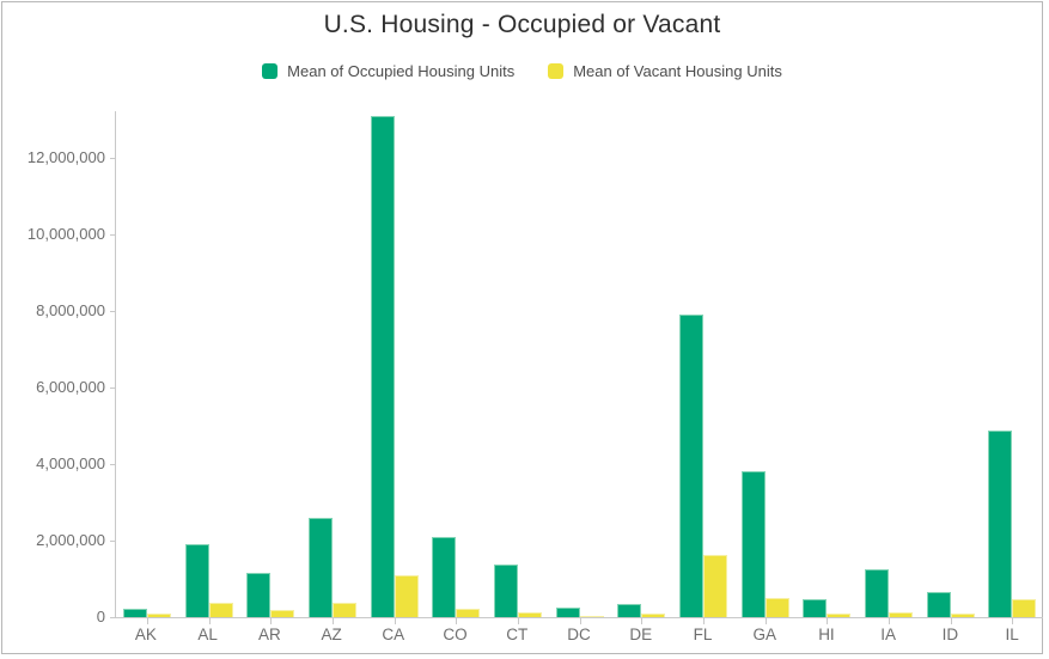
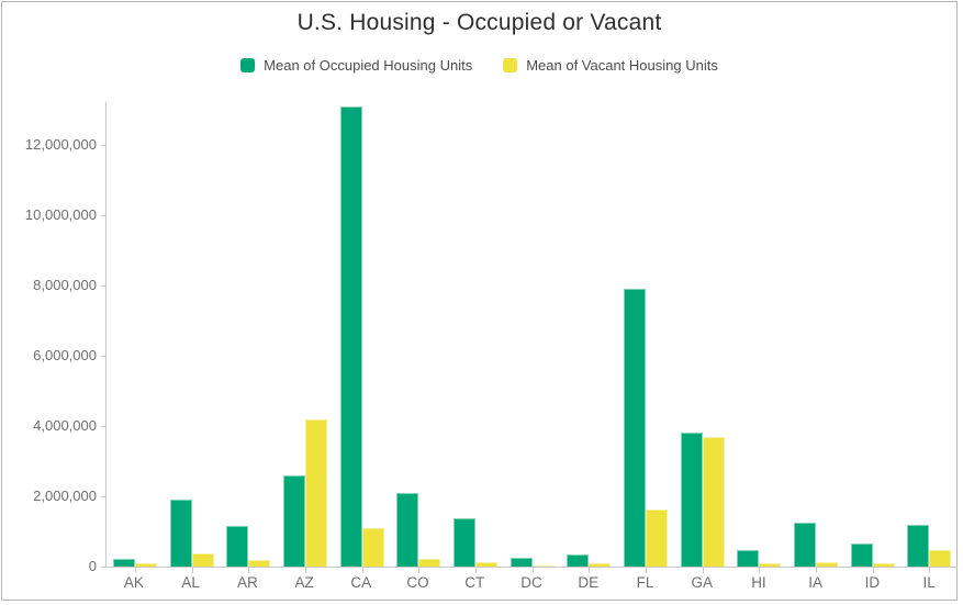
Mean of Vacant Housing Units/AZ: 400000 -> 4200000
Mean of Vacant Housing Units/GA: 500000 -> 3700000
Mean of Occupied Housing Units/IL: 4900000 -> 1200000
